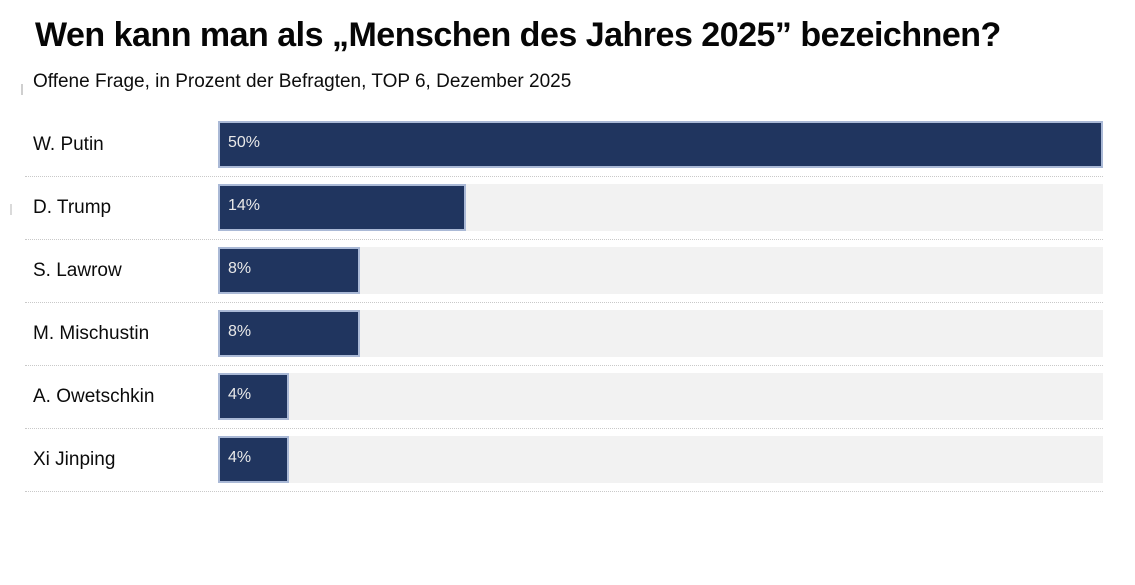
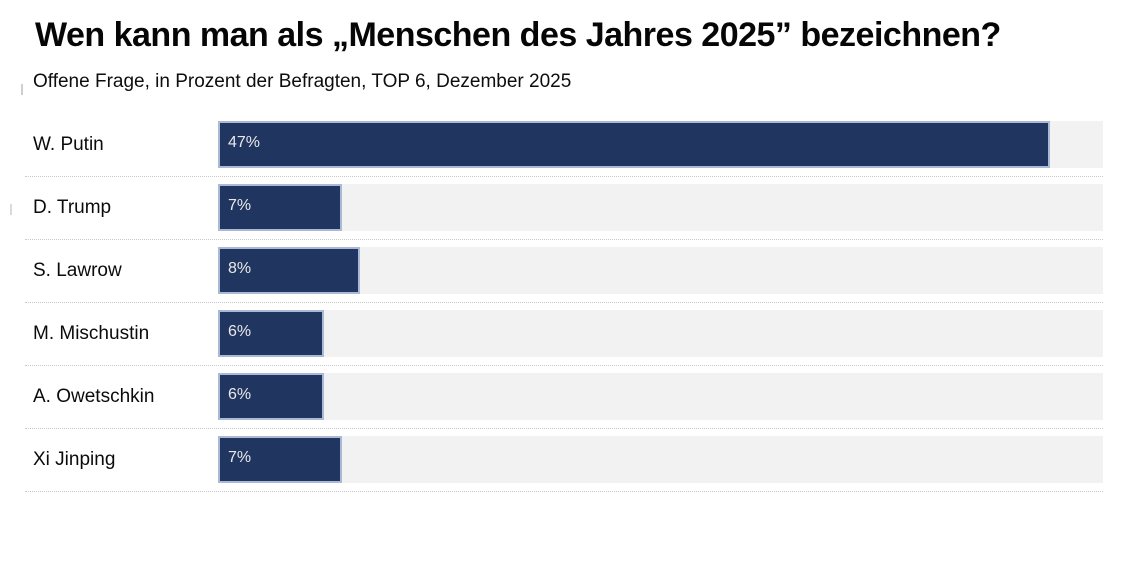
W. Putin: 50% -> 47%
D. Trump: 14% -> 7%
M. Mischustin: 8% -> 6%
A. Owetschkin: 4% -> 6%
Xi Jinping: 4% -> 7%
